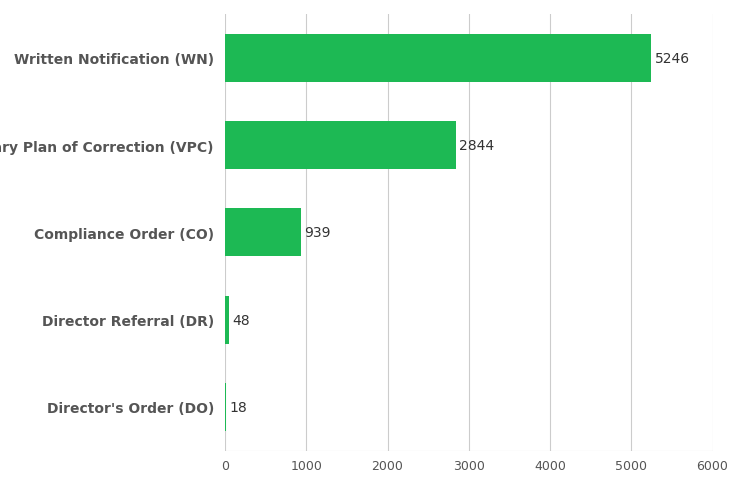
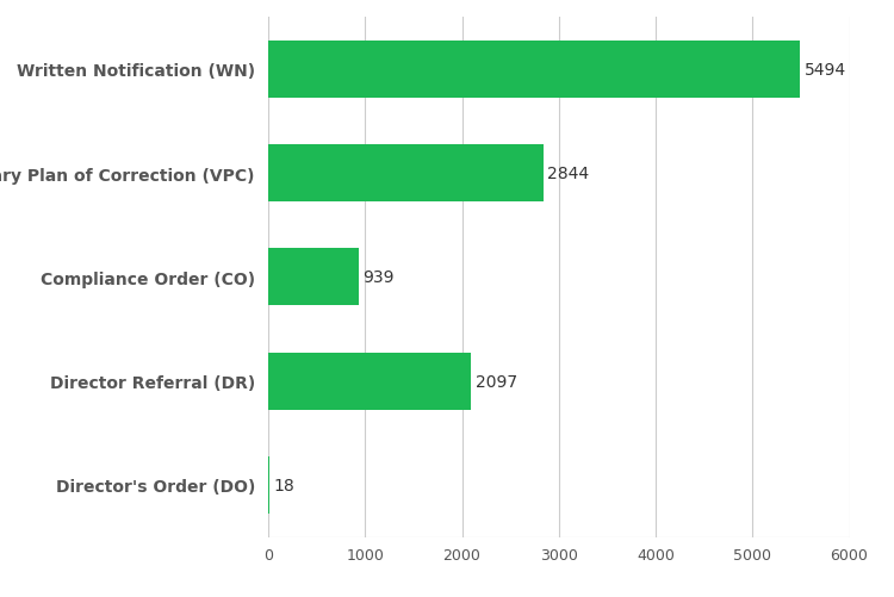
Written Notification (WN): 5246 -> 5494
Director Referral (DR): 48 -> 2097
